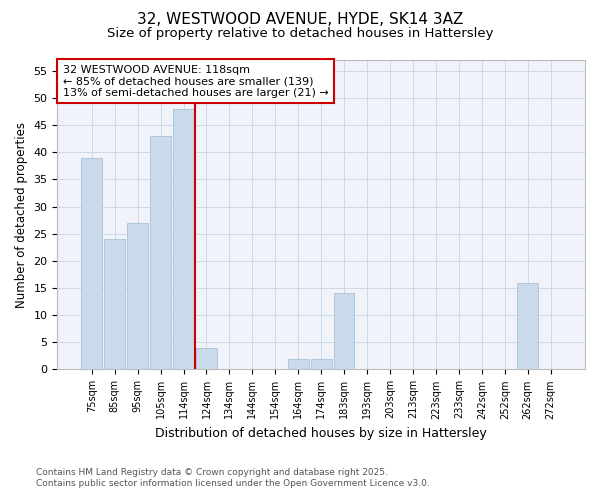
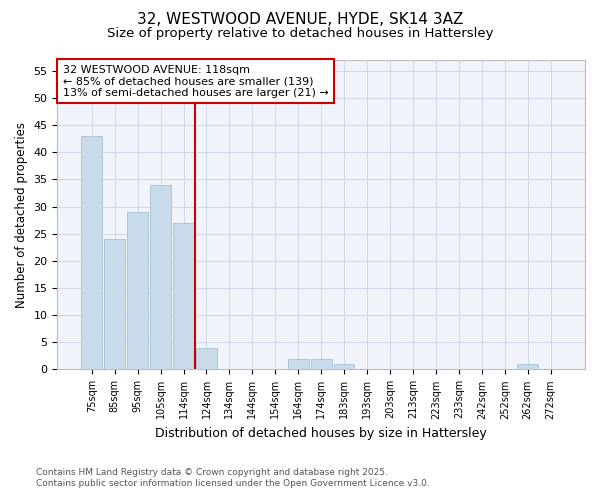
75sqm: 39 -> 43
95sqm: 27 -> 29
105sqm: 43 -> 34
114sqm: 48 -> 27
183sqm: 14 -> 1
262sqm: 16 -> 1
